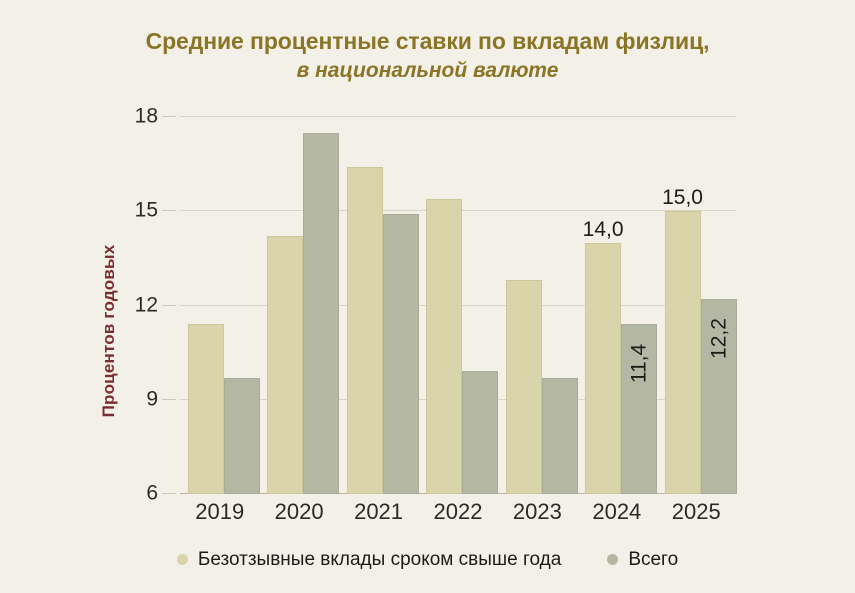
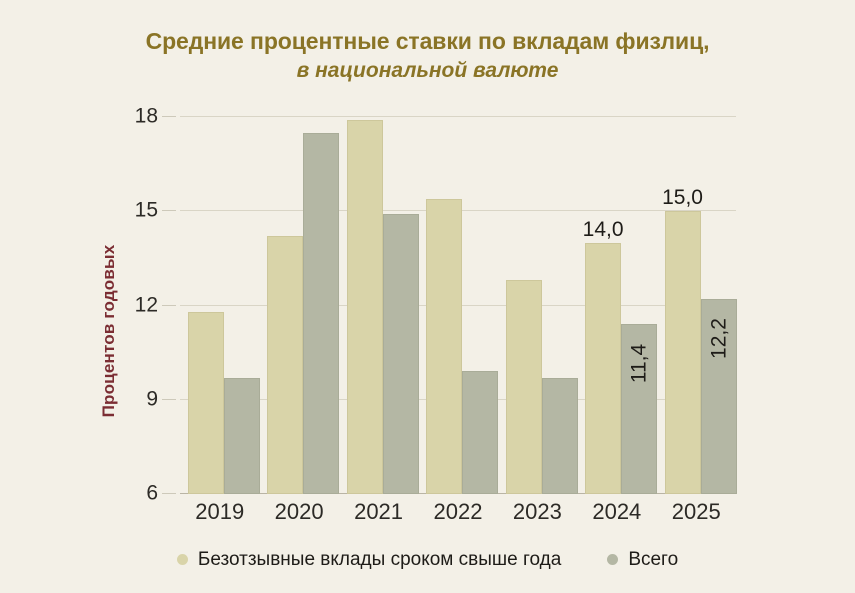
Безотзывные вклады сроком свыше года/2019: 11.4 -> 11.8
Безотзывные вклады сроком свыше года/2021: 16.4 -> 17.9
